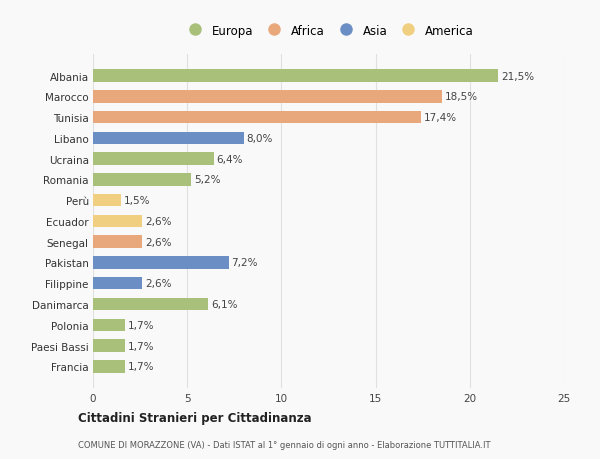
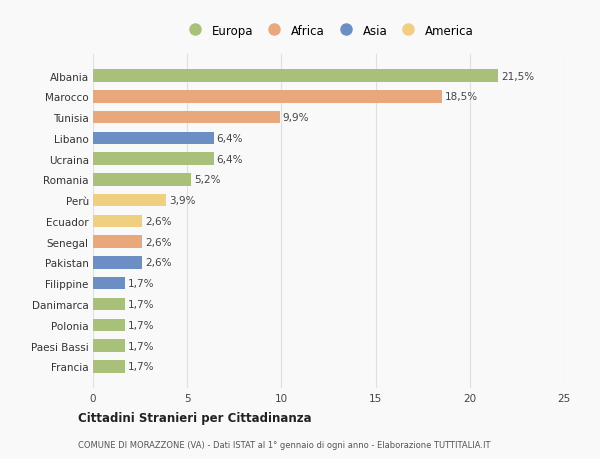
Tunisia: 17,4% -> 9,9%
Libano: 8,0% -> 6,4%
Perù: 1,5% -> 3,9%
Pakistan: 7,2% -> 2,6%
Filippine: 2,6% -> 1,7%
Danimarca: 6,1% -> 1,7%
